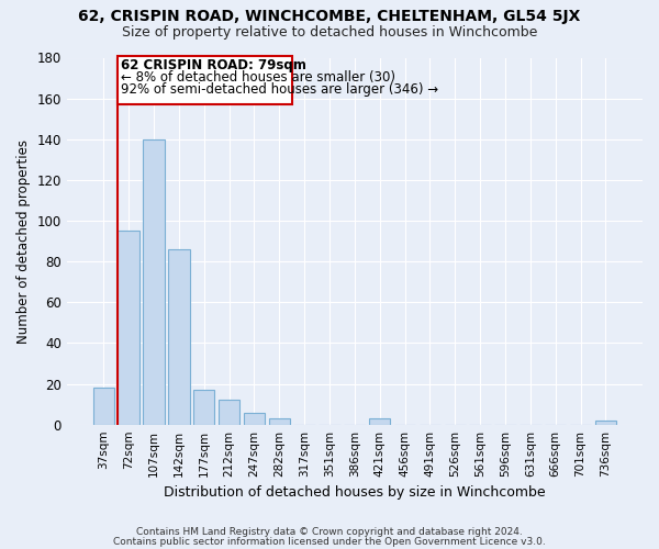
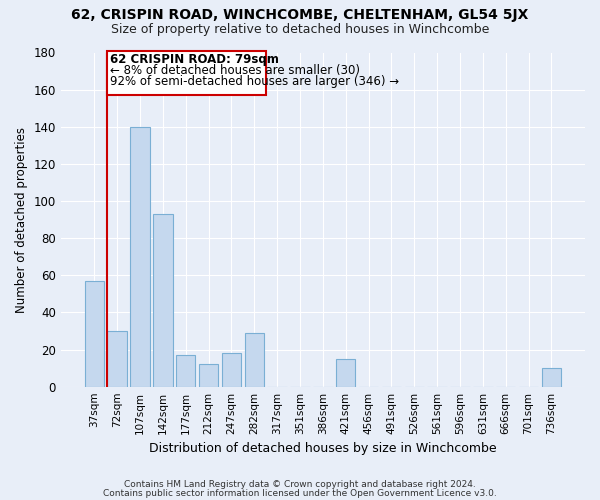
37sqm: 18 -> 57
72sqm: 95 -> 30
142sqm: 86 -> 93
247sqm: 6 -> 18
282sqm: 3 -> 29
421sqm: 3 -> 15
736sqm: 2 -> 10
